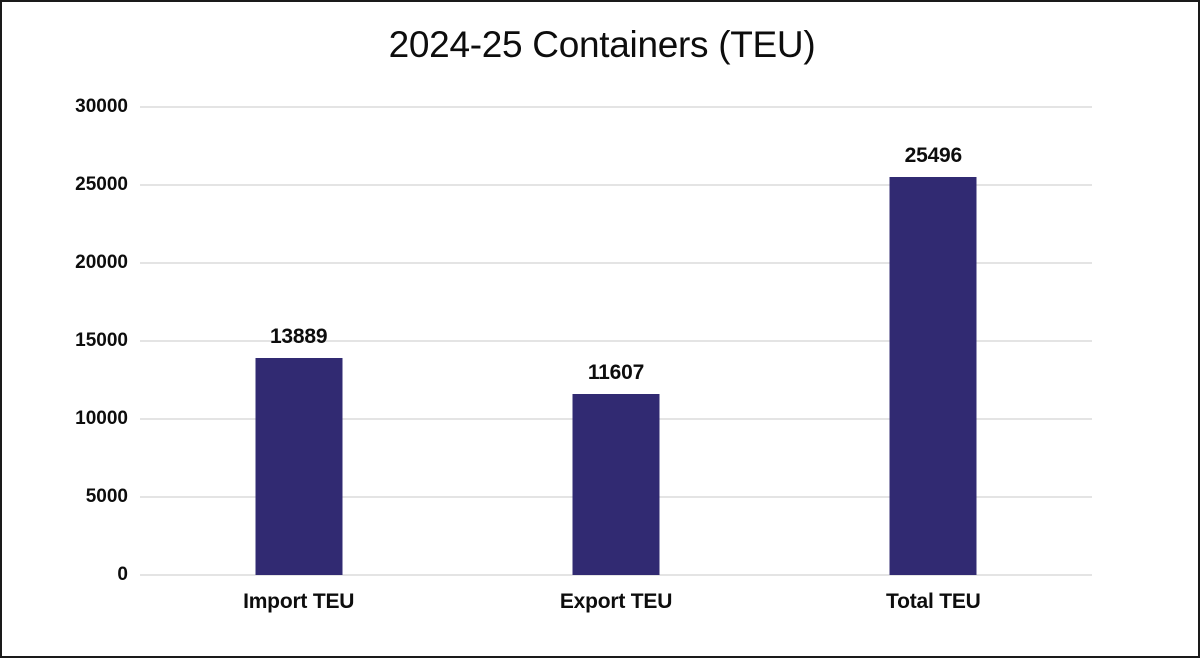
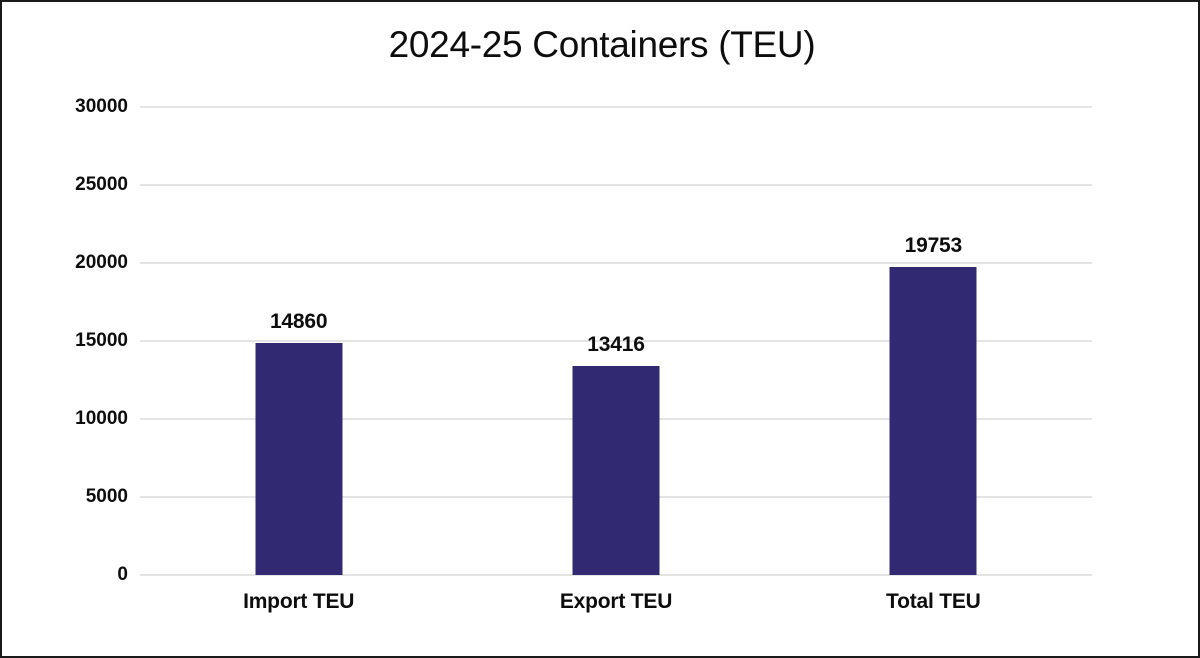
Import TEU: 13889 -> 14860
Export TEU: 11607 -> 13416
Total TEU: 25496 -> 19753
